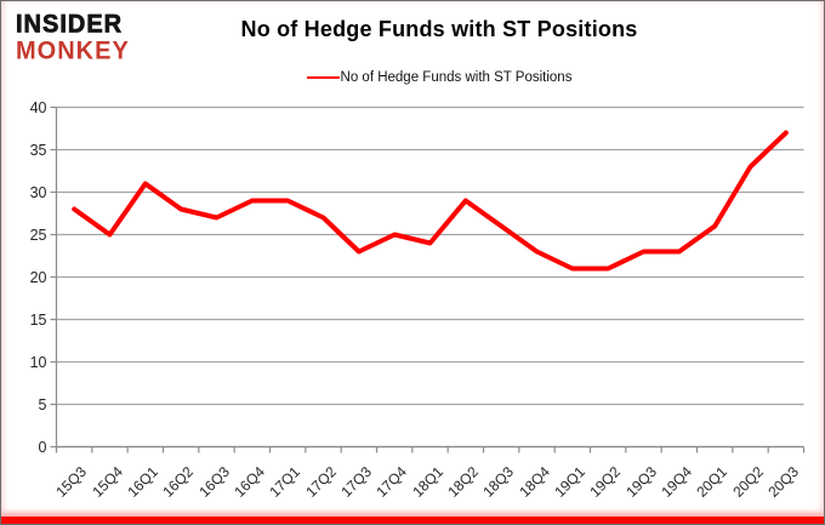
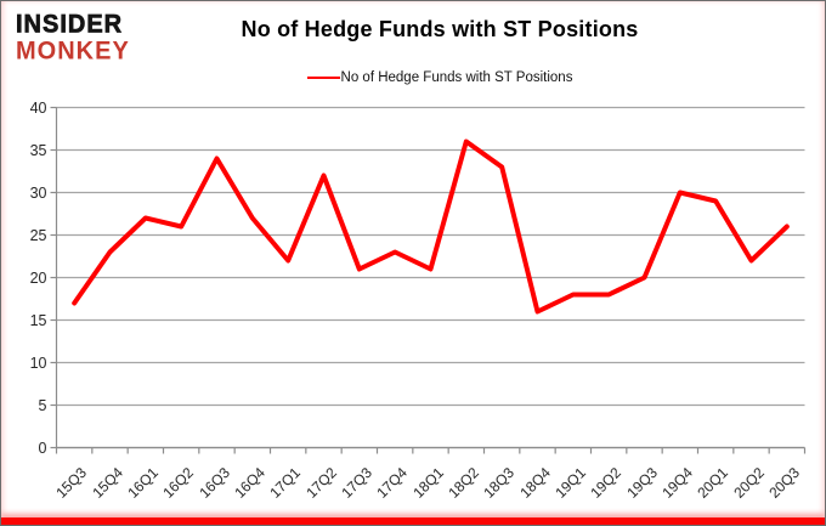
15Q3: 28 -> 17
15Q4: 25 -> 23
16Q1: 31 -> 27
16Q2: 28 -> 26
16Q3: 27 -> 34
16Q4: 29 -> 27
17Q1: 29 -> 22
17Q2: 27 -> 32
17Q3: 23 -> 21
17Q4: 25 -> 23
18Q1: 24 -> 21
18Q2: 29 -> 36
18Q3: 26 -> 33
18Q4: 23 -> 16
19Q1: 21 -> 18
19Q2: 21 -> 18
19Q3: 23 -> 20
19Q4: 23 -> 30
20Q1: 26 -> 29
20Q2: 33 -> 22
20Q3: 37 -> 26
